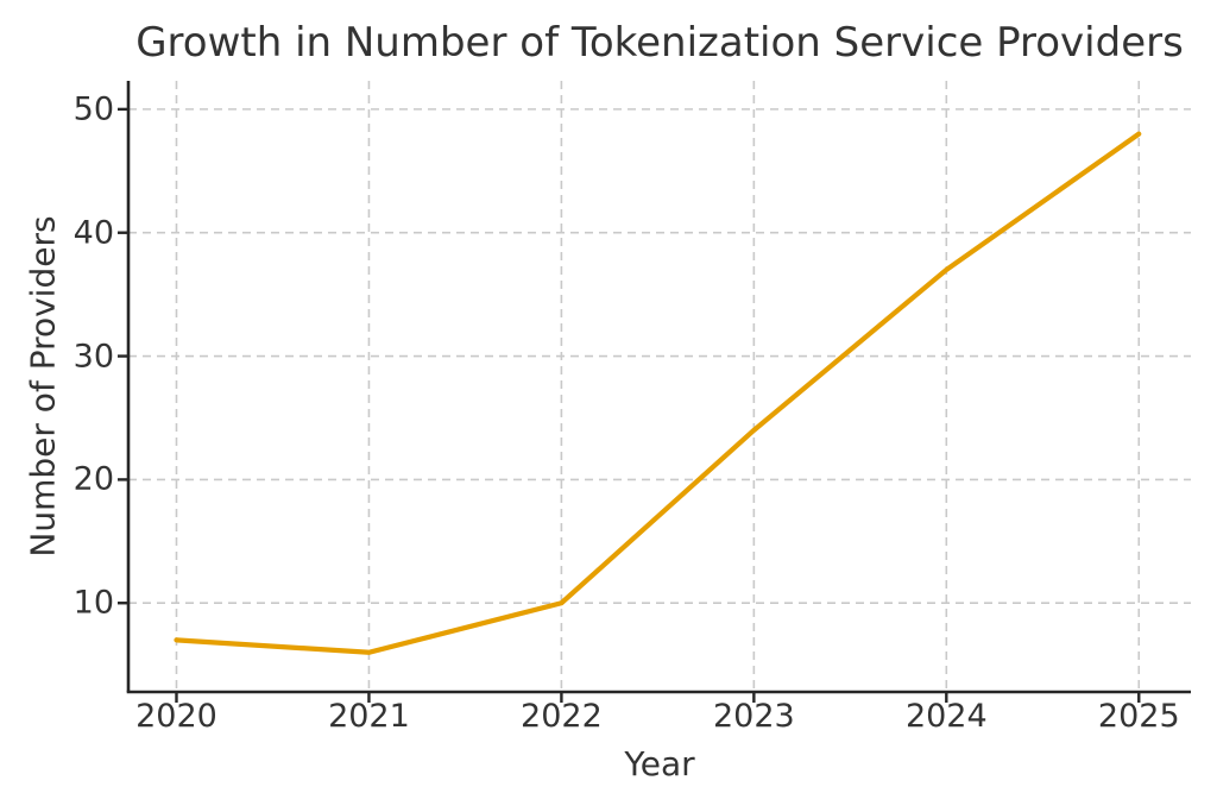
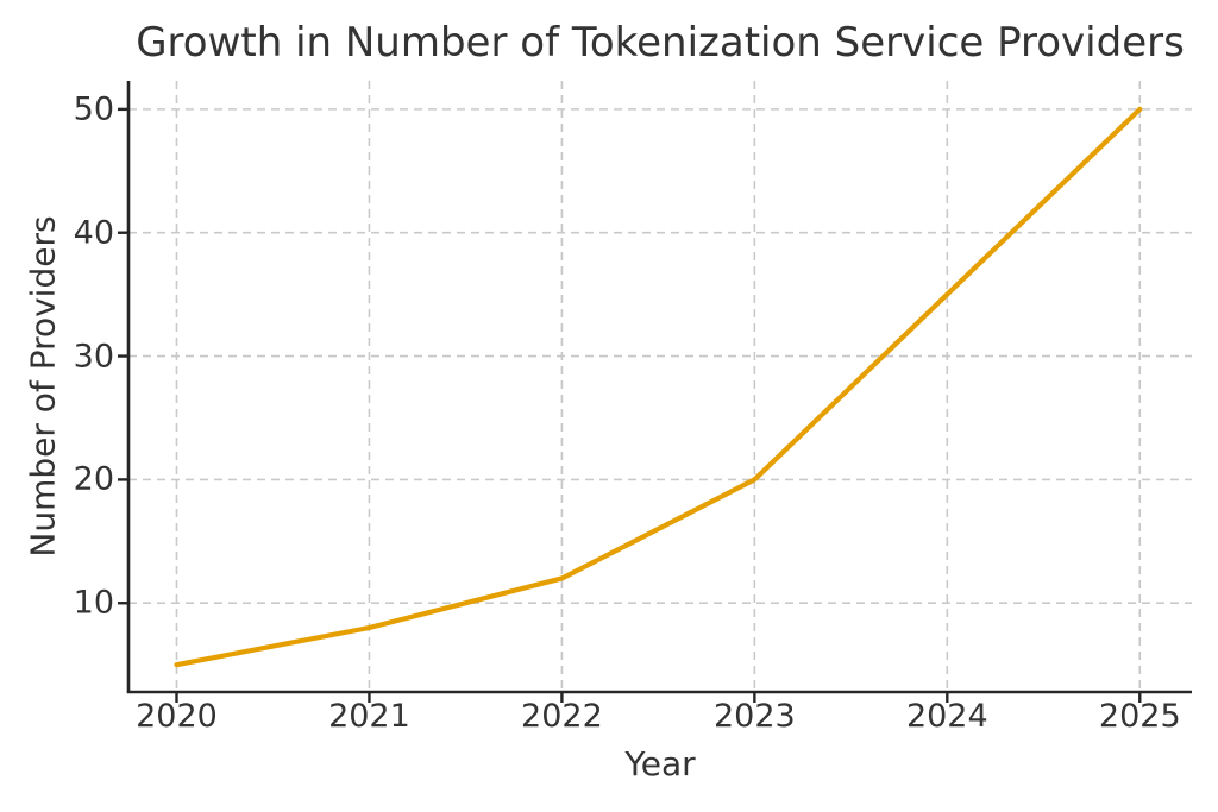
2020: 7 -> 5
2021: 6 -> 8
2022: 10 -> 12
2023: 24 -> 20
2024: 37 -> 35
2025: 48 -> 50
